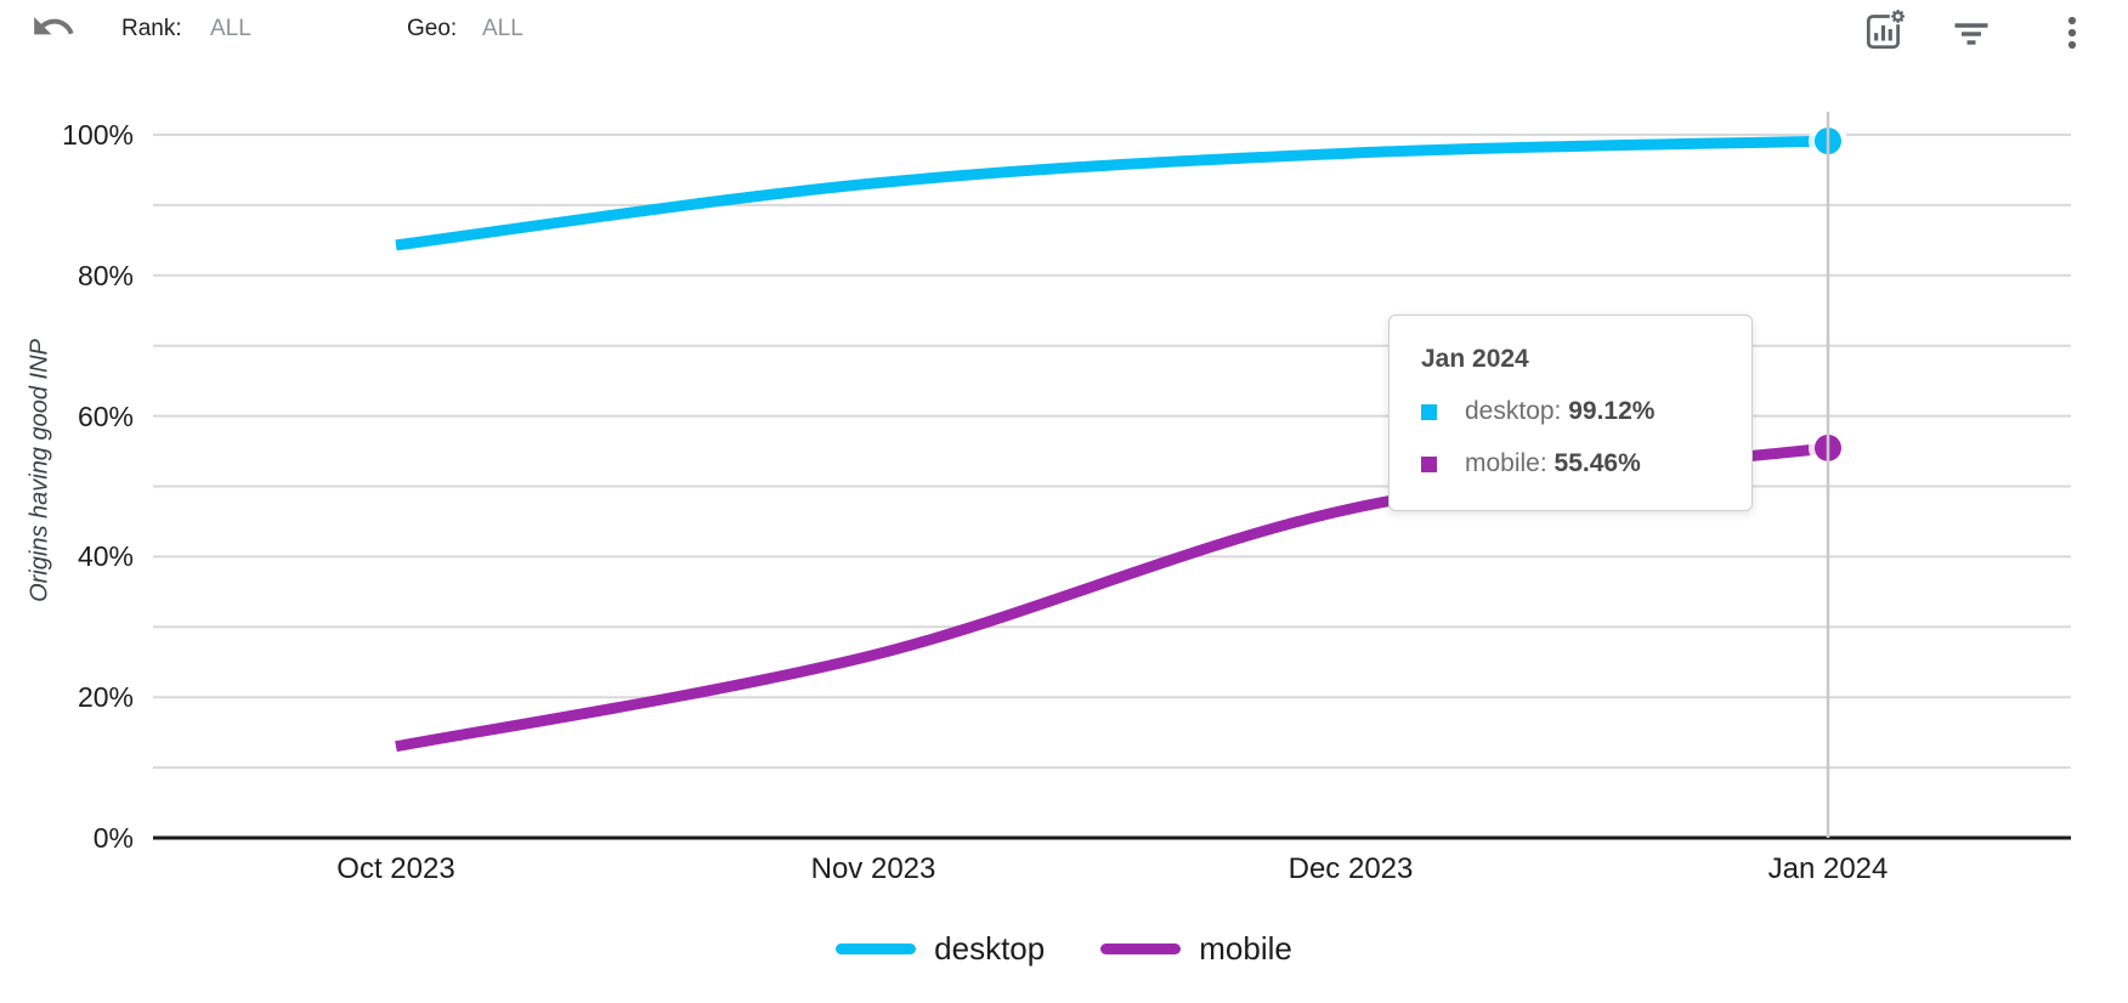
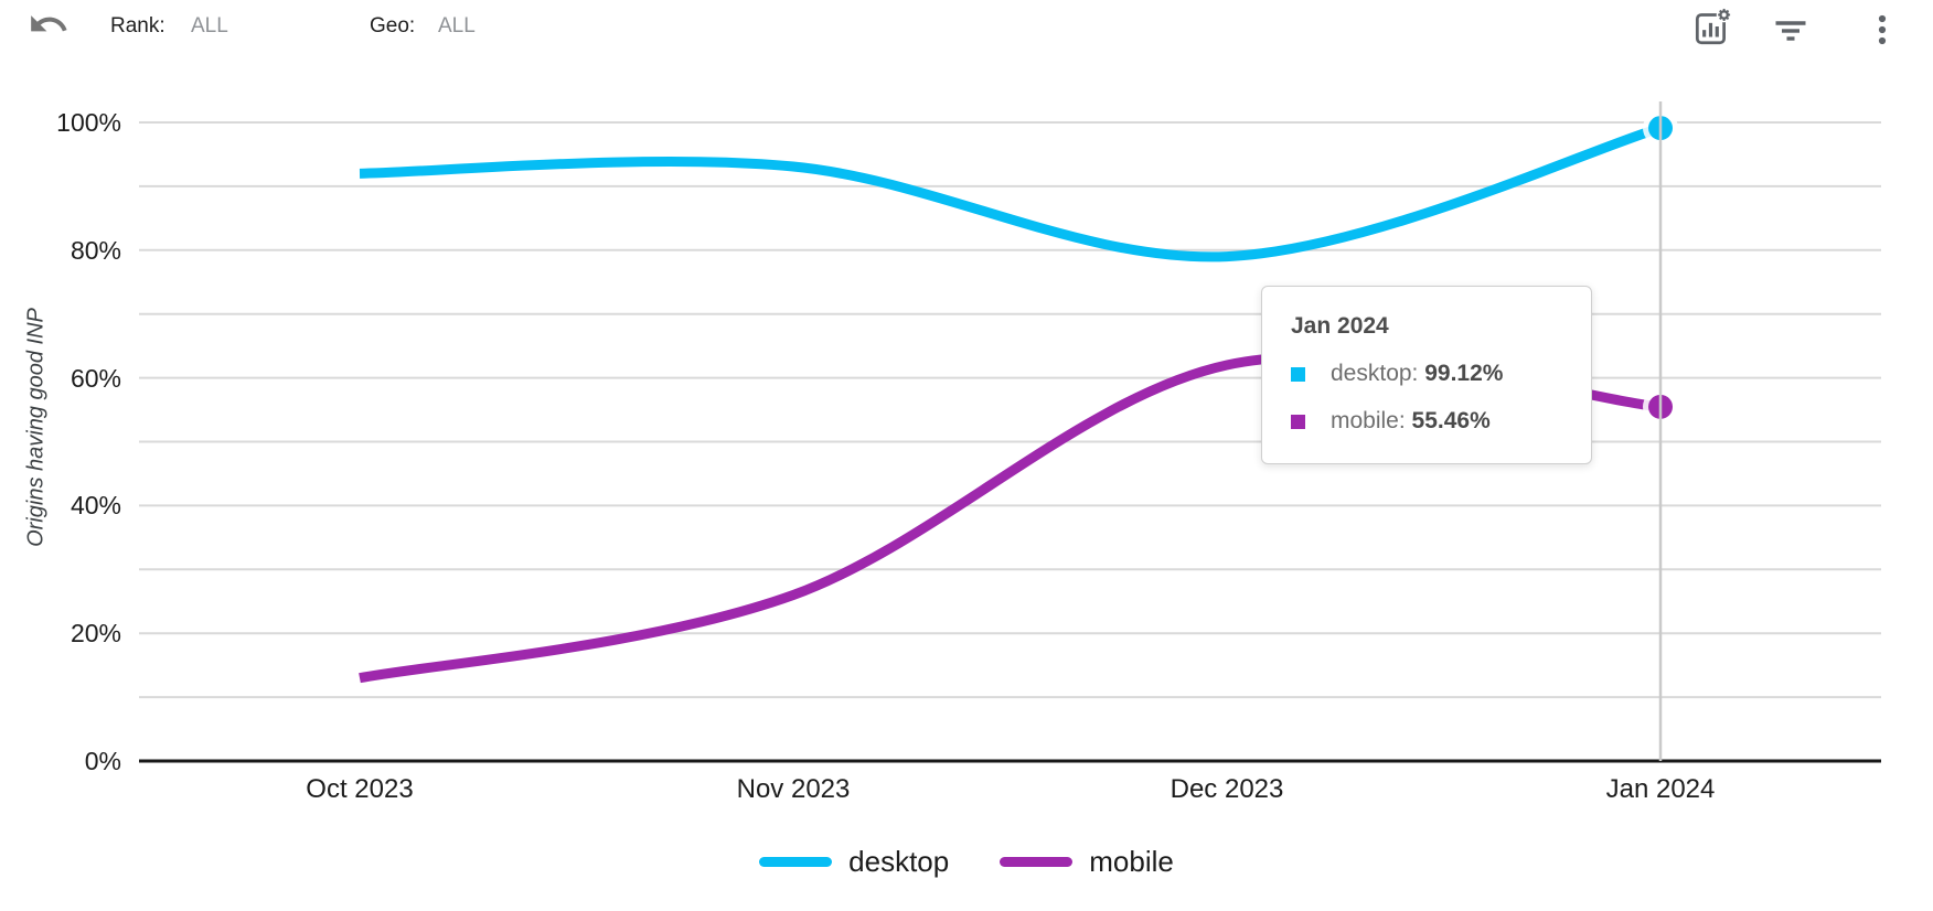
desktop/Oct 2023: 84% -> 92%
desktop/Dec 2023: 97% -> 79%
mobile/Dec 2023: 47% -> 62%
